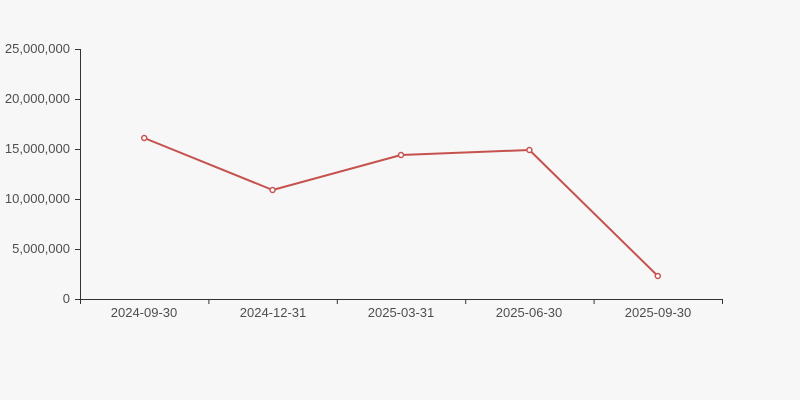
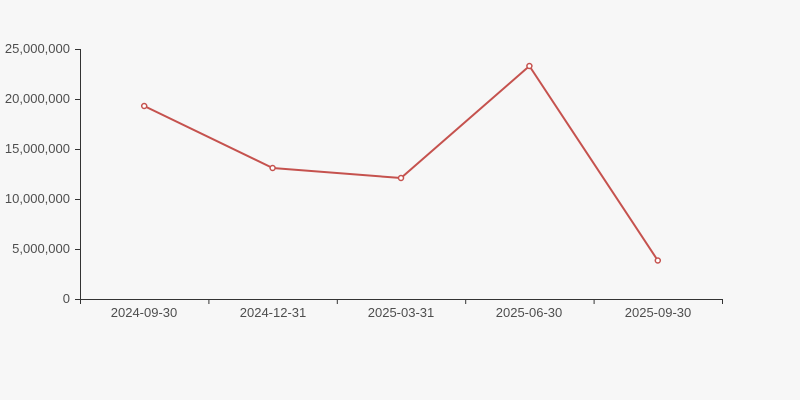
2024-09-30: 16100000 -> 19300000
2024-12-31: 10900000 -> 13100000
2025-03-31: 14400000 -> 12100000
2025-06-30: 14900000 -> 23300000
2025-09-30: 2300000 -> 3800000
